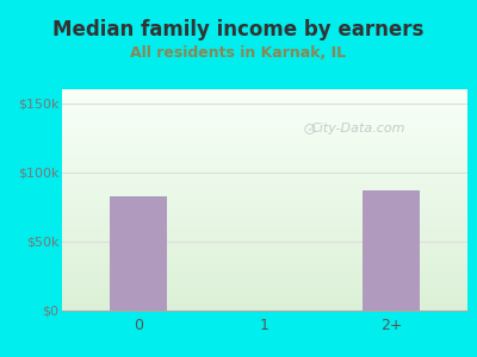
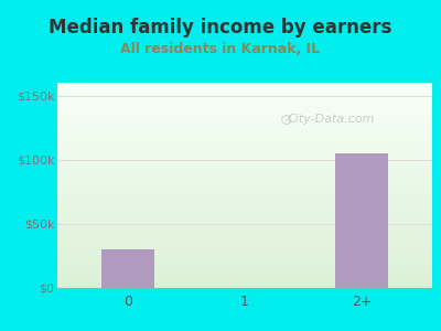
0: $83k -> $30k
2+: $87k -> $105k
